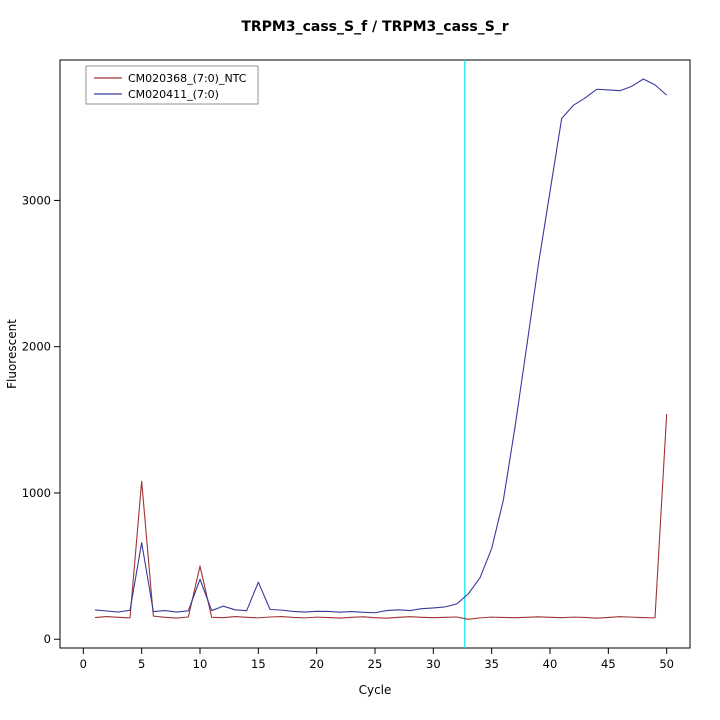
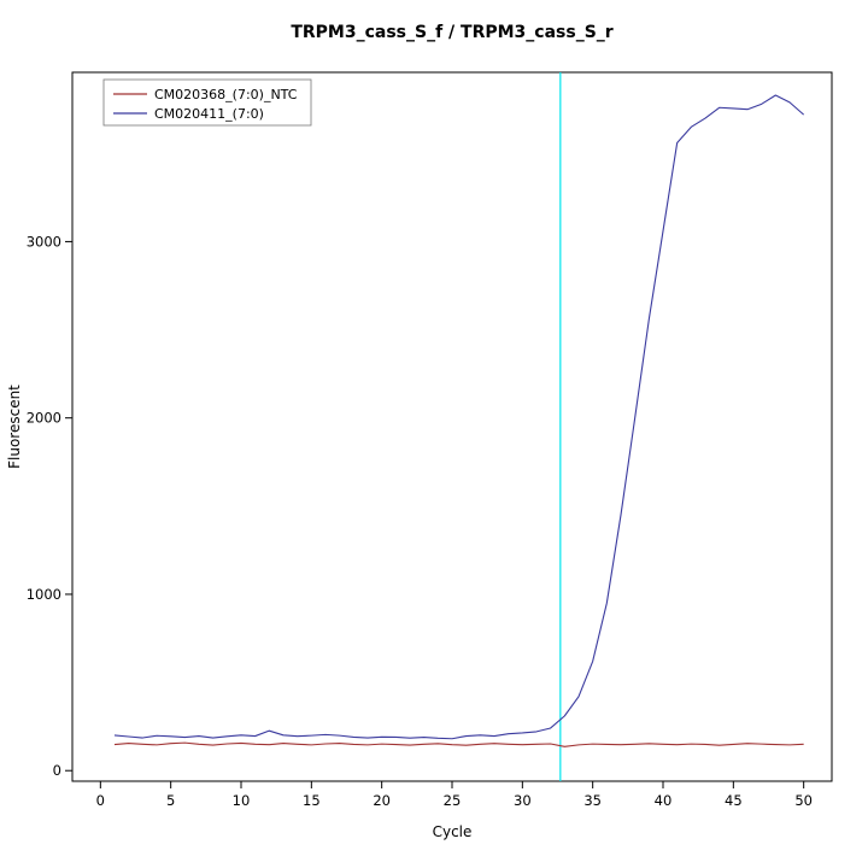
CM020368_(7:0)_NTC/5: 1080 -> 150
CM020411_(7:0)/5: 660 -> 190
CM020368_(7:0)_NTC/10: 500 -> 160
CM020411_(7:0)/10: 410 -> 200
CM020411_(7:0)/15: 390 -> 200
CM020368_(7:0)_NTC/50: 1540 -> 150
